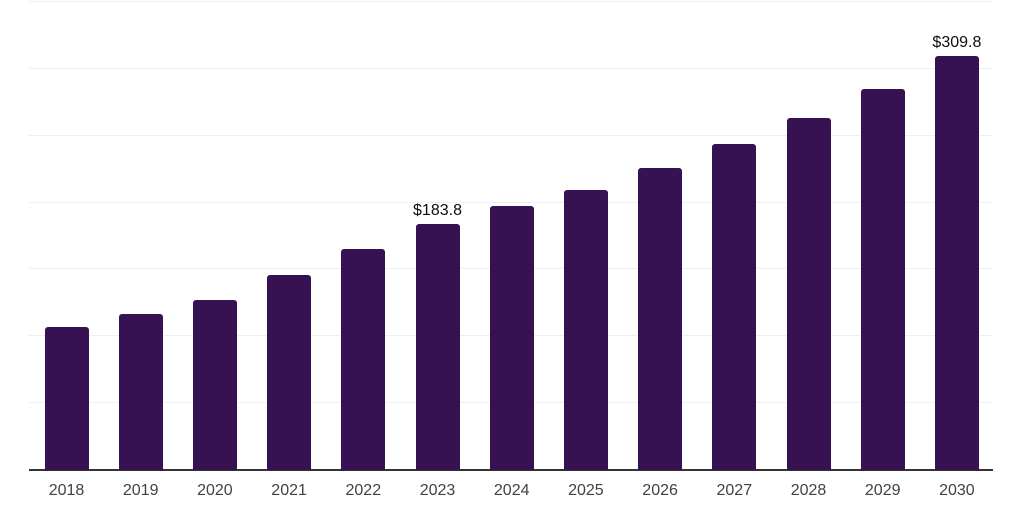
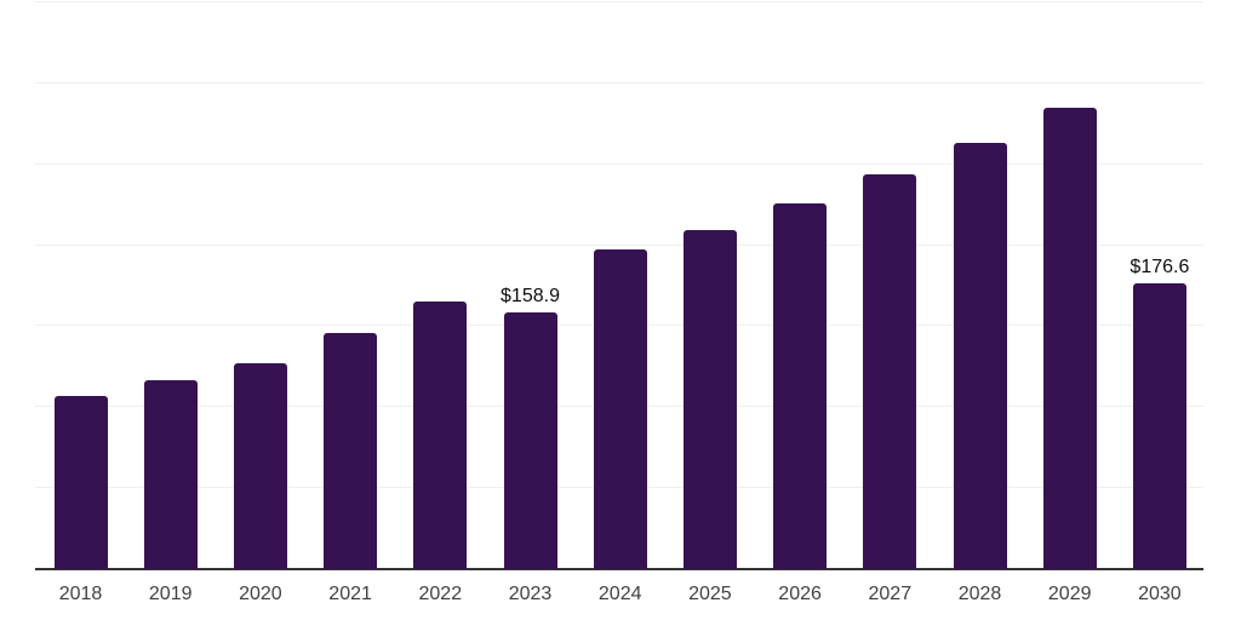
2023: $183.8 -> $158.9
2030: $309.8 -> $176.6
